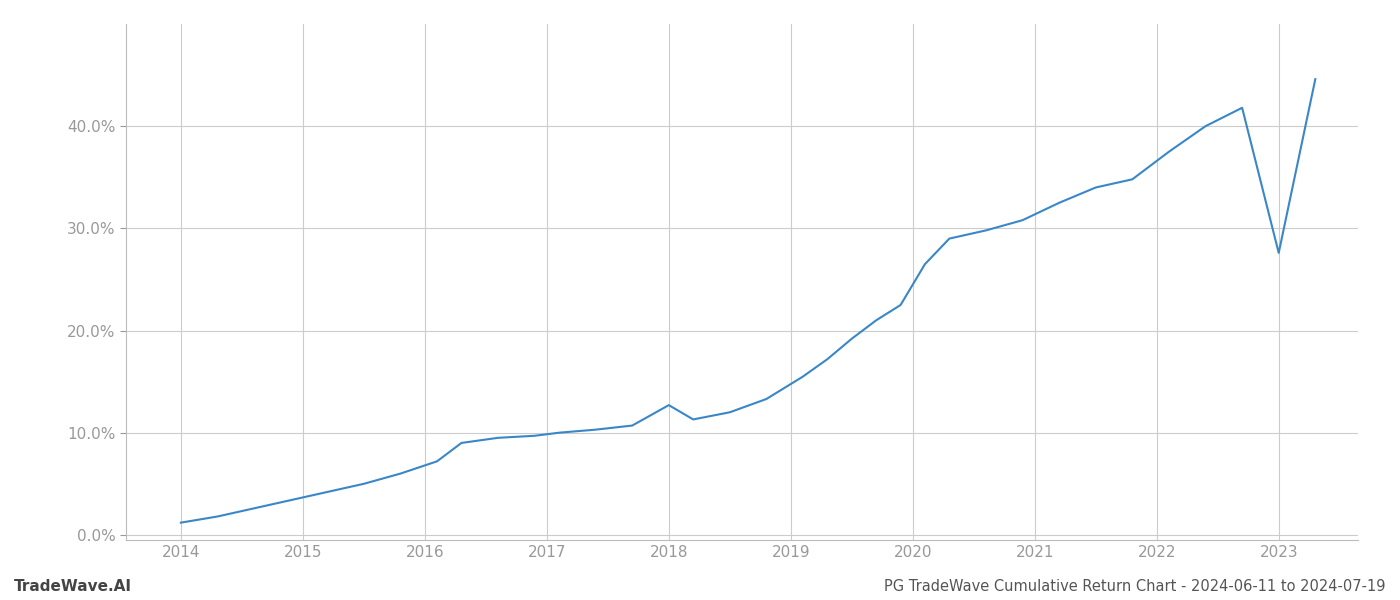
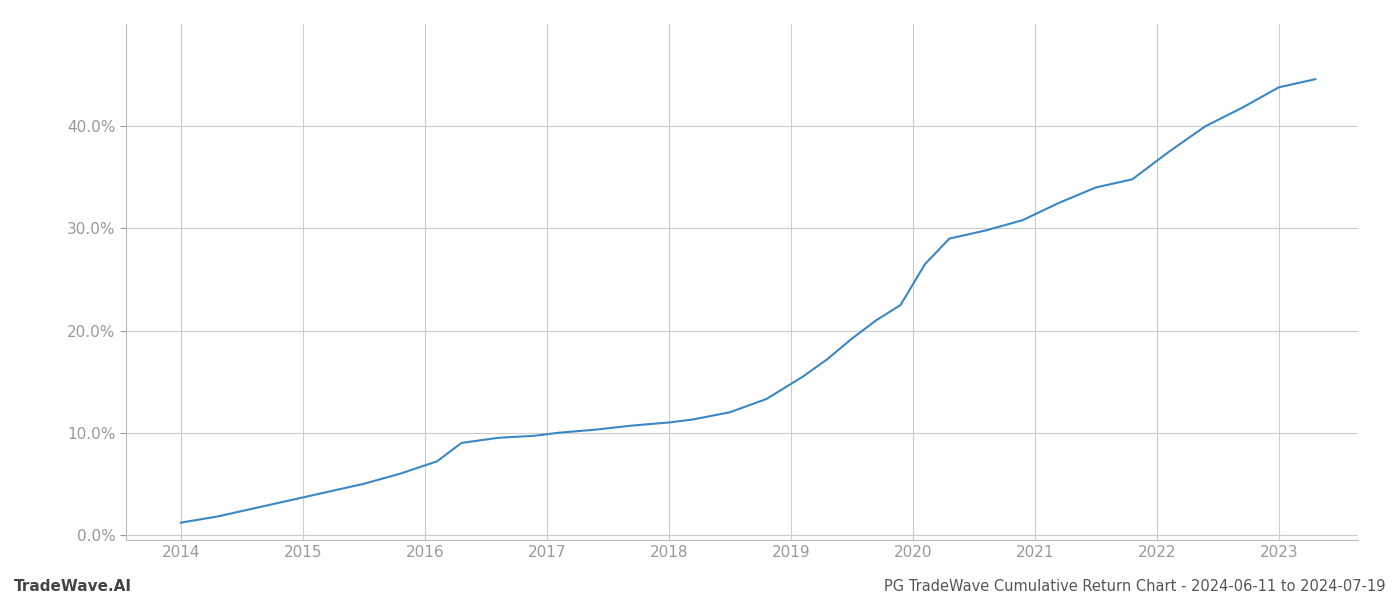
2018: 12.7% -> 11.0%
2023: 27.6% -> 43.8%
